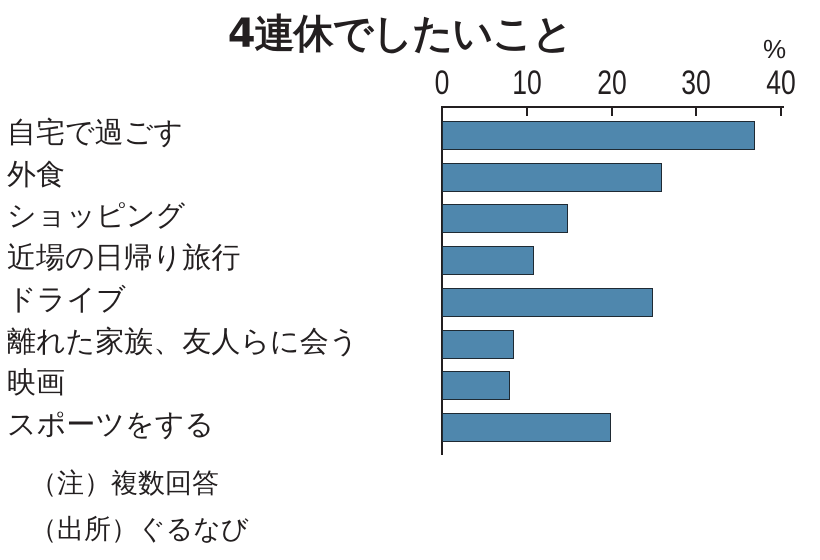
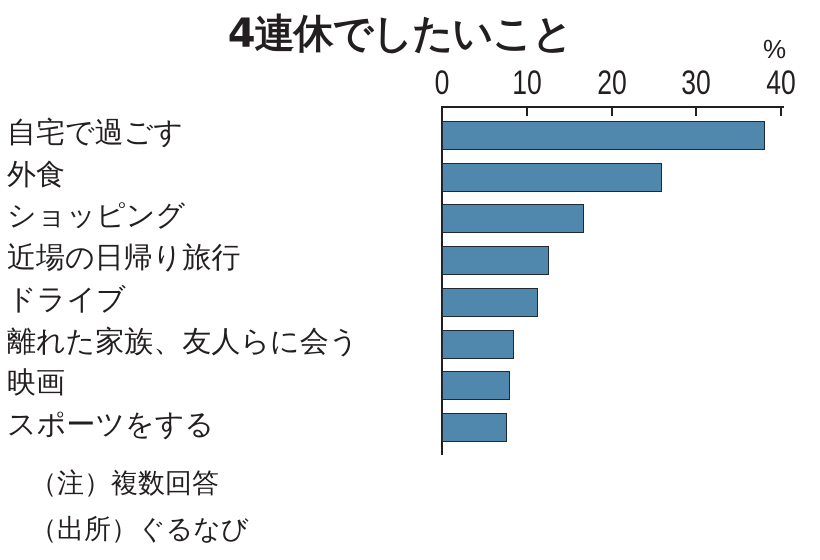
自宅で過ごす: 37 -> 38
ショッピング: 15 -> 17
近場の日帰り旅行: 11 -> 13
ドライブ: 25 -> 11
スポーツをする: 20 -> 8
